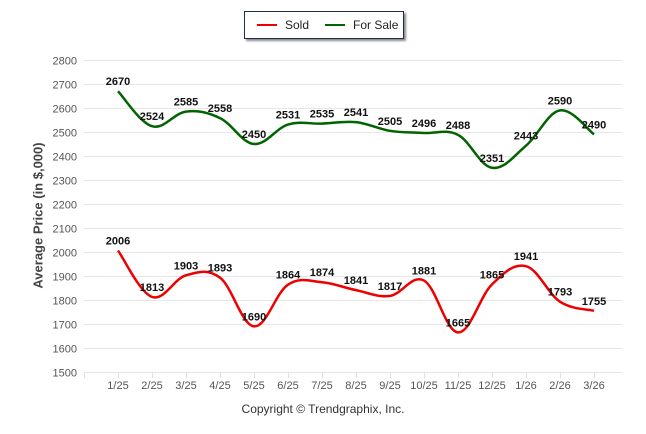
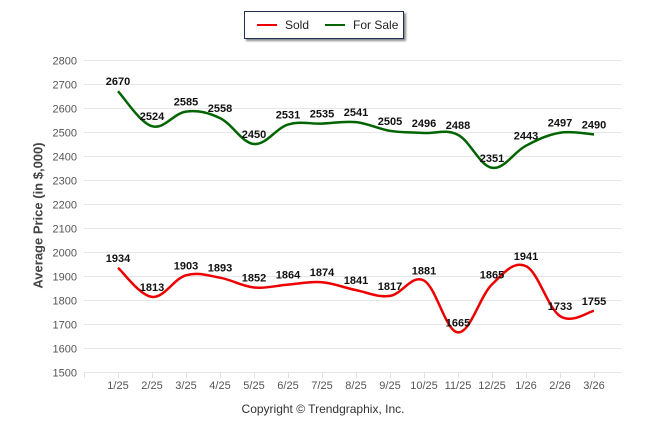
Sold/1/25: 2006 -> 1934
Sold/5/25: 1690 -> 1852
Sold/2/26: 1793 -> 1733
For Sale/2/26: 2590 -> 2497
